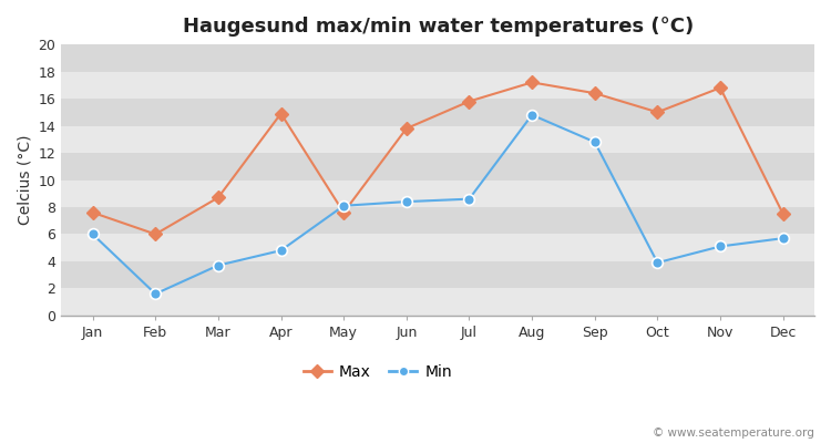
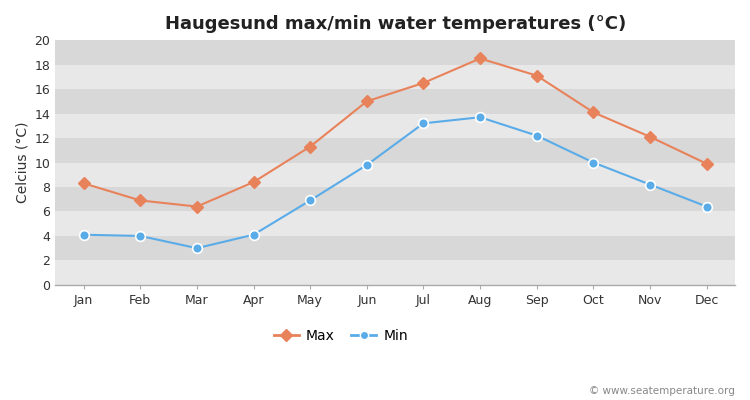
Max/Jan: 7.6 -> 8.3
Min/Jan: 6.0 -> 4.1
Max/Feb: 6.0 -> 6.9
Min/Feb: 1.6 -> 4.0
Max/Mar: 8.7 -> 6.4
Min/Mar: 3.7 -> 3.0
Max/Apr: 14.9 -> 8.4
Min/Apr: 4.8 -> 4.1
Max/May: 7.6 -> 11.3
Min/May: 8.1 -> 6.9
Max/Jun: 13.8 -> 15.0
Min/Jun: 8.4 -> 9.8
Max/Jul: 15.8 -> 16.5
Min/Jul: 8.6 -> 13.2
Max/Aug: 17.2 -> 18.5
Min/Aug: 14.8 -> 13.7
Max/Sep: 16.4 -> 17.1
Min/Sep: 12.8 -> 12.2
Max/Oct: 15.0 -> 14.1
Min/Oct: 3.9 -> 10.0
Max/Nov: 16.8 -> 12.1
Min/Nov: 5.1 -> 8.2
Max/Dec: 7.5 -> 9.9
Min/Dec: 5.7 -> 6.4
